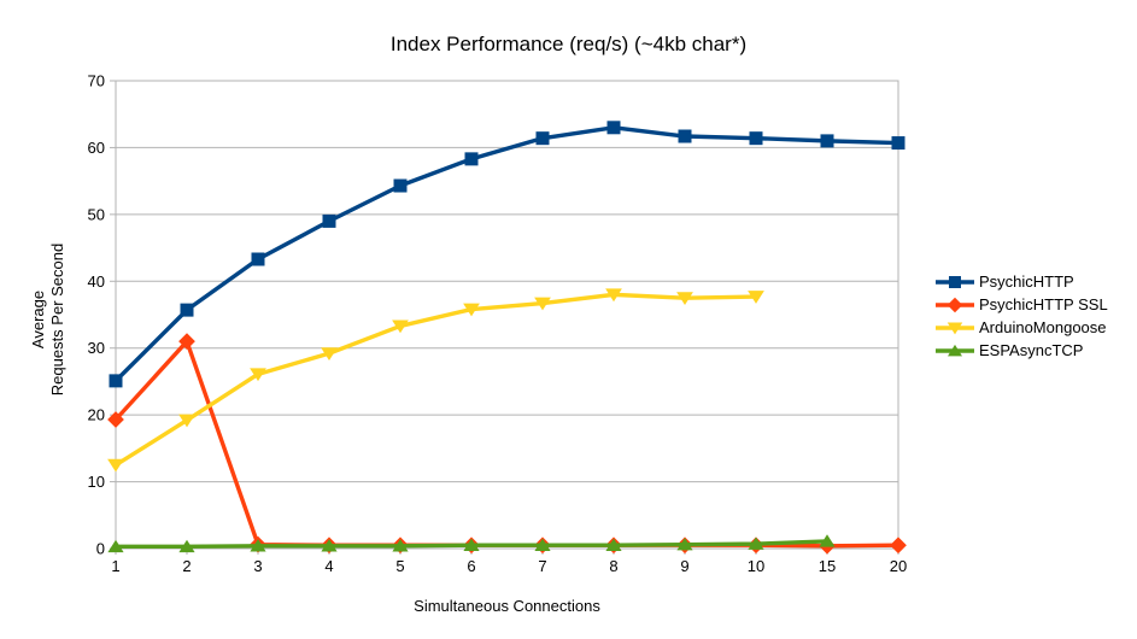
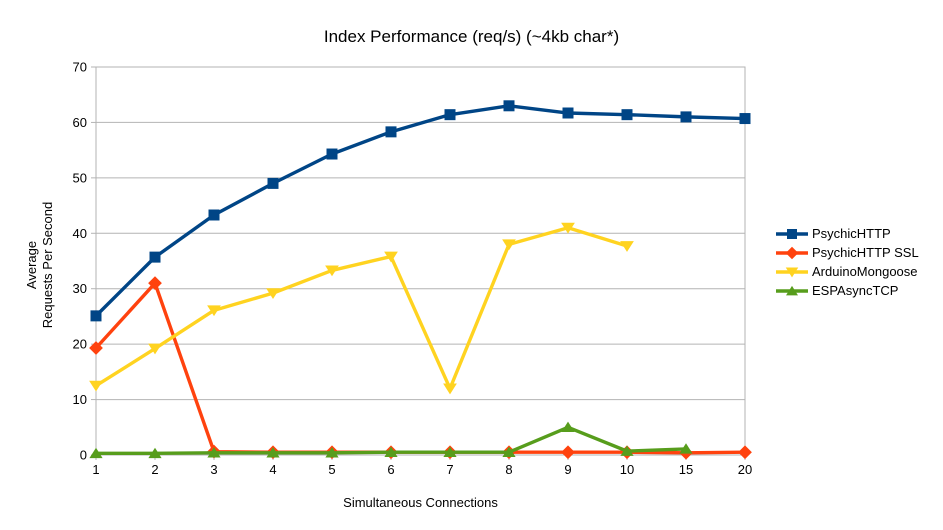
ArduinoMongoose/7: 37 -> 12
ArduinoMongoose/9: 38 -> 41
ESPAsyncTCP/9: 1 -> 5
